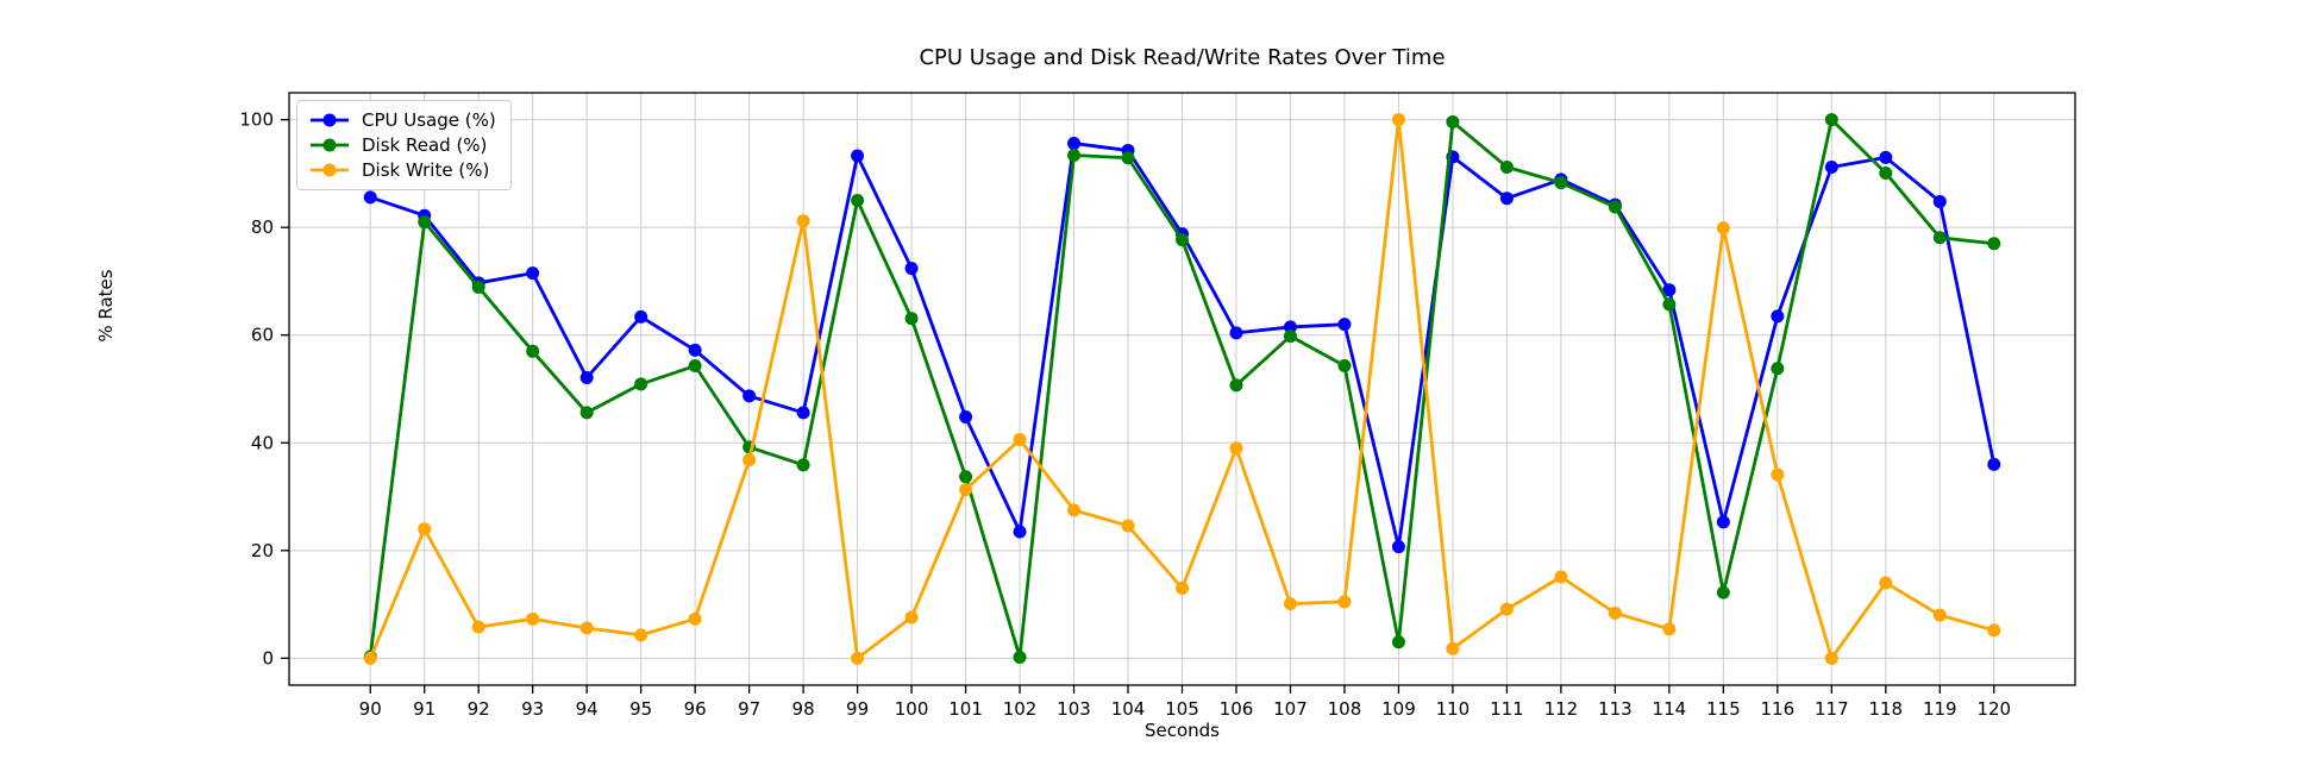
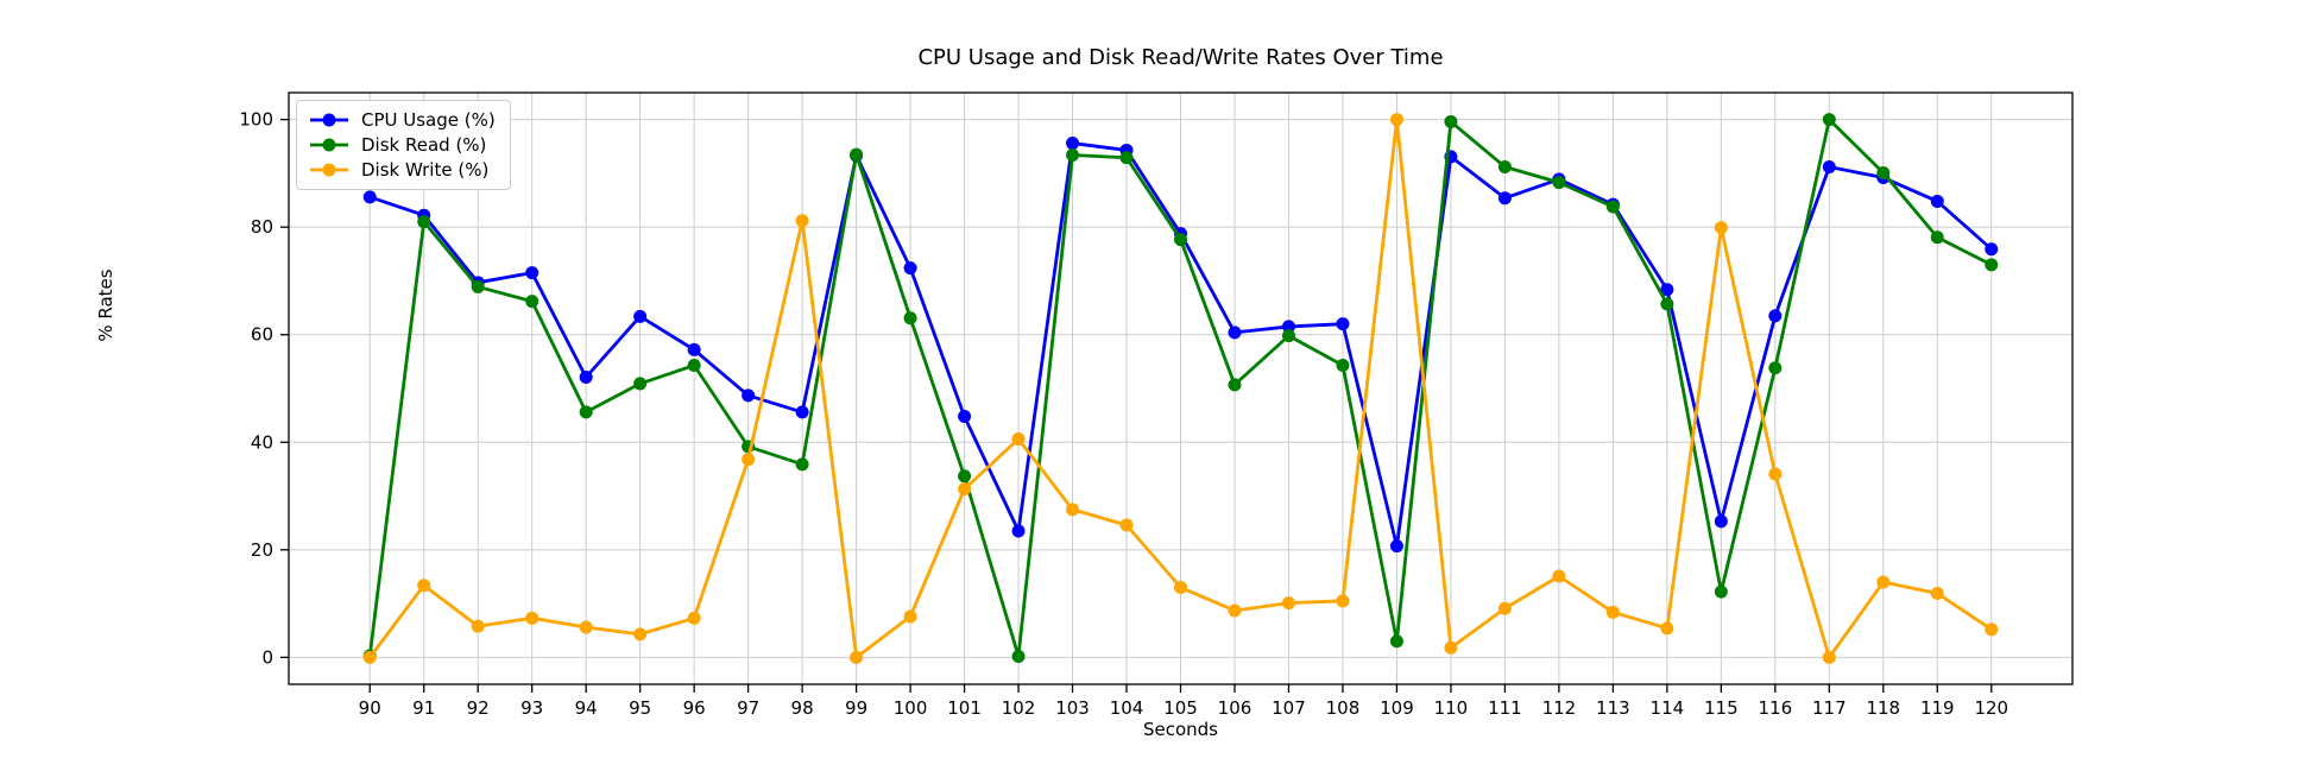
Disk Write (%)/91: 24 -> 13
Disk Read (%)/93: 57 -> 66
Disk Read (%)/99: 85 -> 94
Disk Write (%)/106: 39 -> 9
CPU Usage (%)/118: 93 -> 89
Disk Write (%)/119: 8 -> 12
CPU Usage (%)/120: 36 -> 76
Disk Read (%)/120: 77 -> 73
